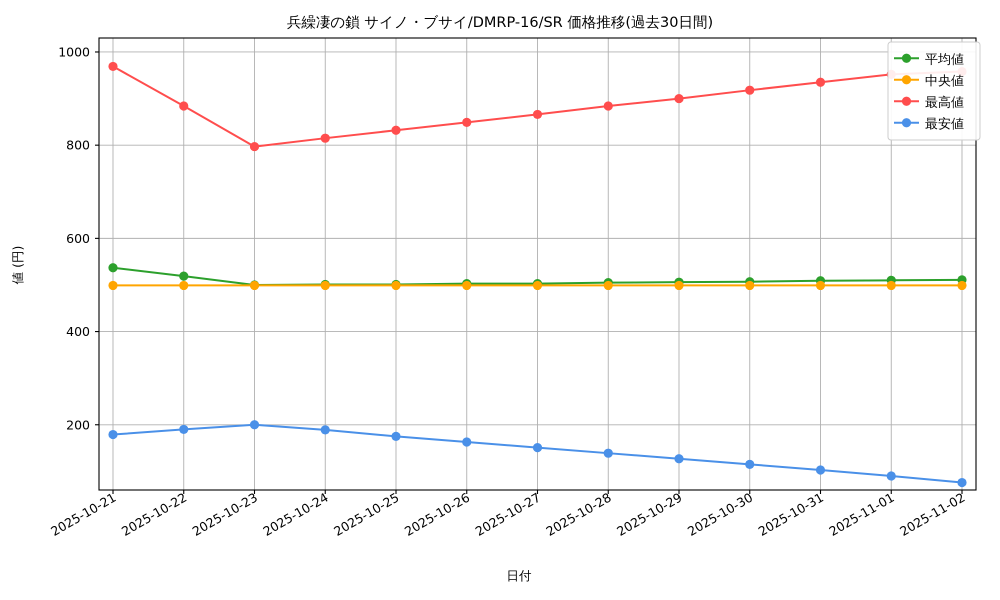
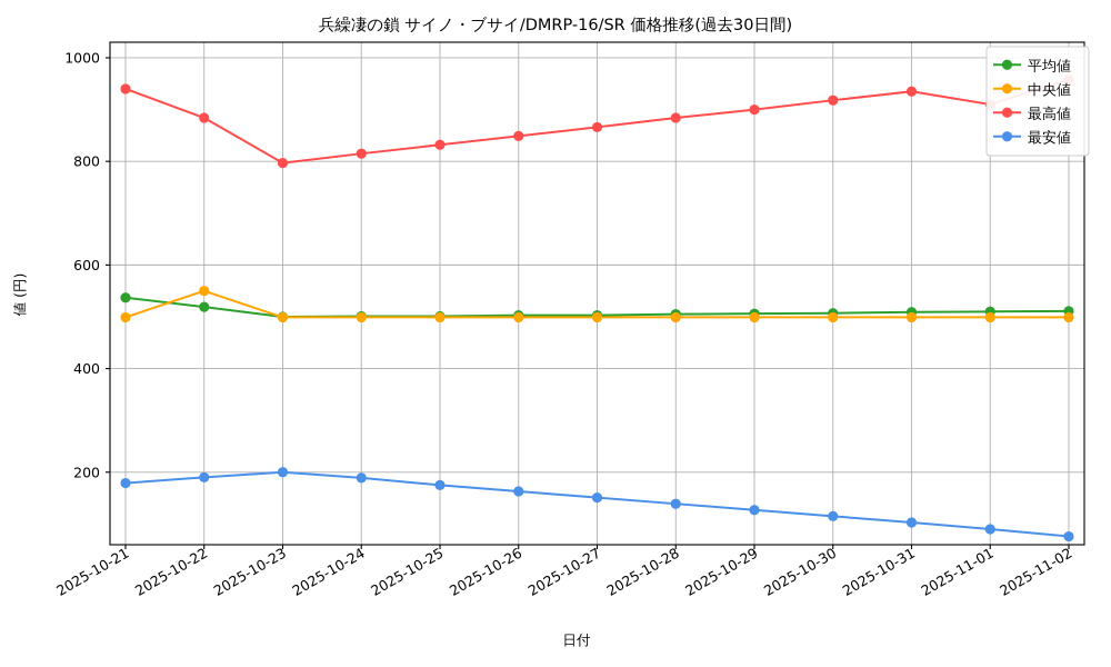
最高値/2025-10-21: 970 -> 940
中央値/2025-10-22: 500 -> 550
最高値/2025-11-01: 950 -> 910
